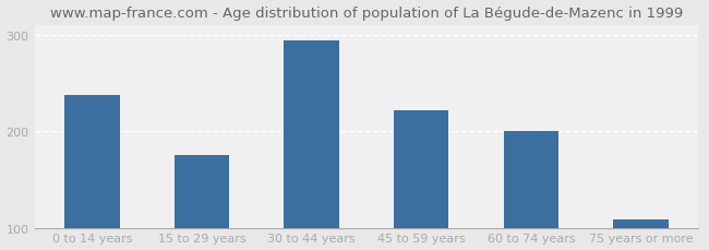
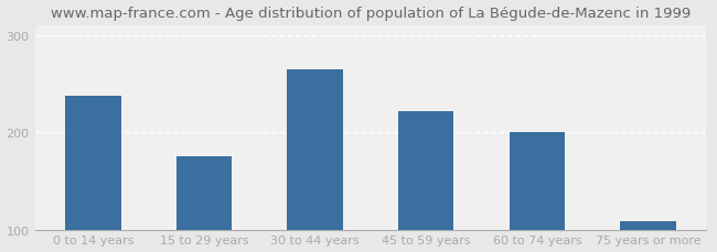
30 to 44 years: 294 -> 265
